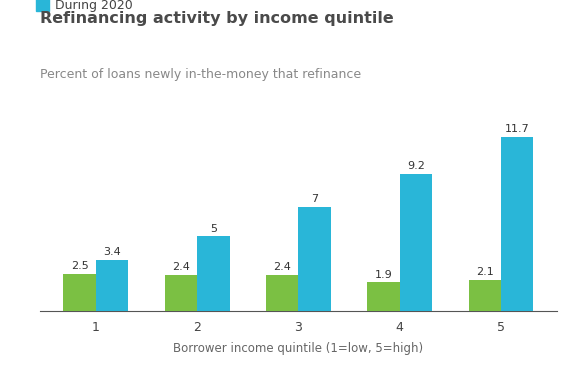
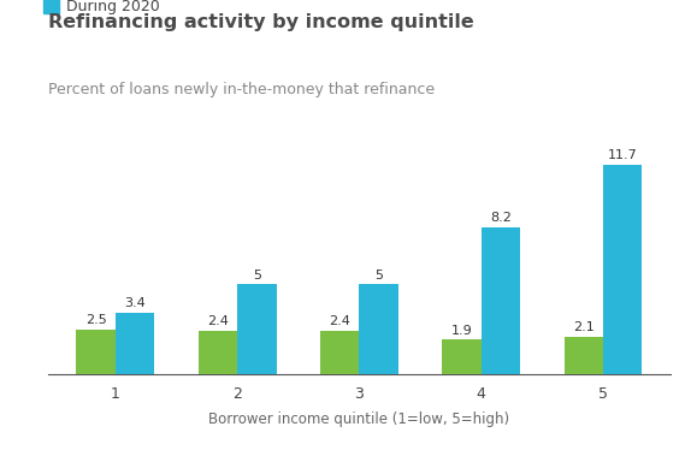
During 2020/3: 7 -> 5
During 2020/4: 9.2 -> 8.2
